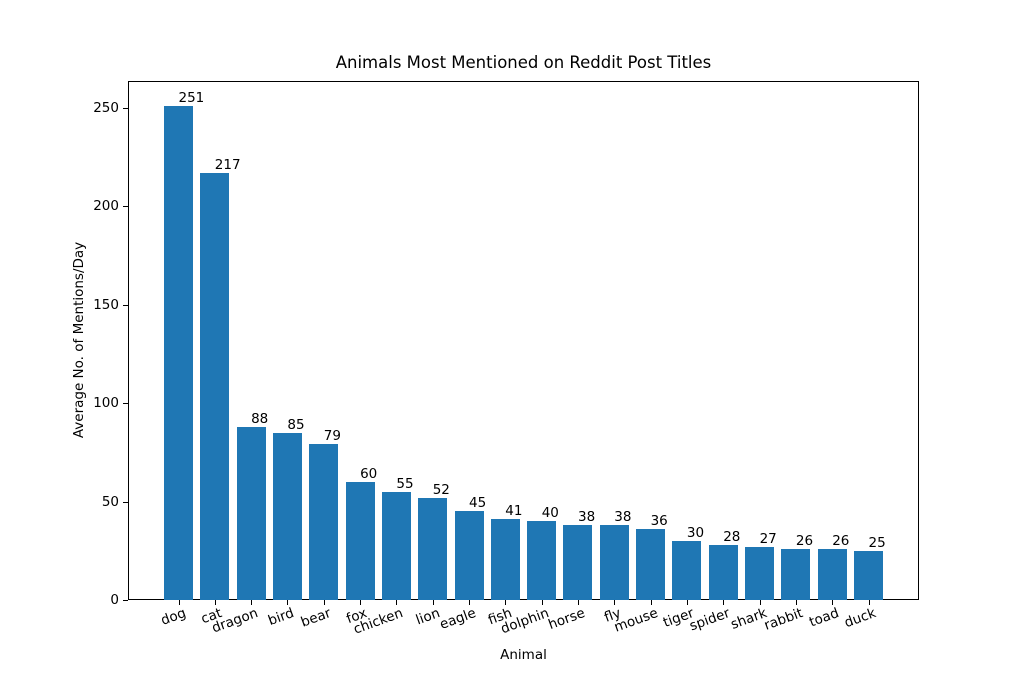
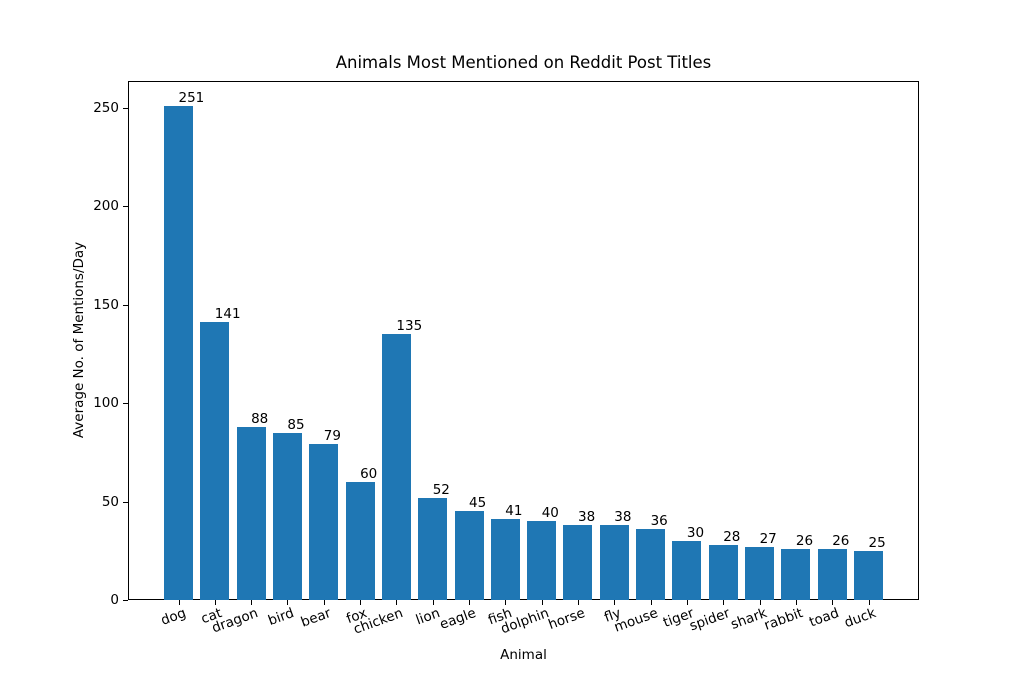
cat: 217 -> 141
chicken: 55 -> 135
